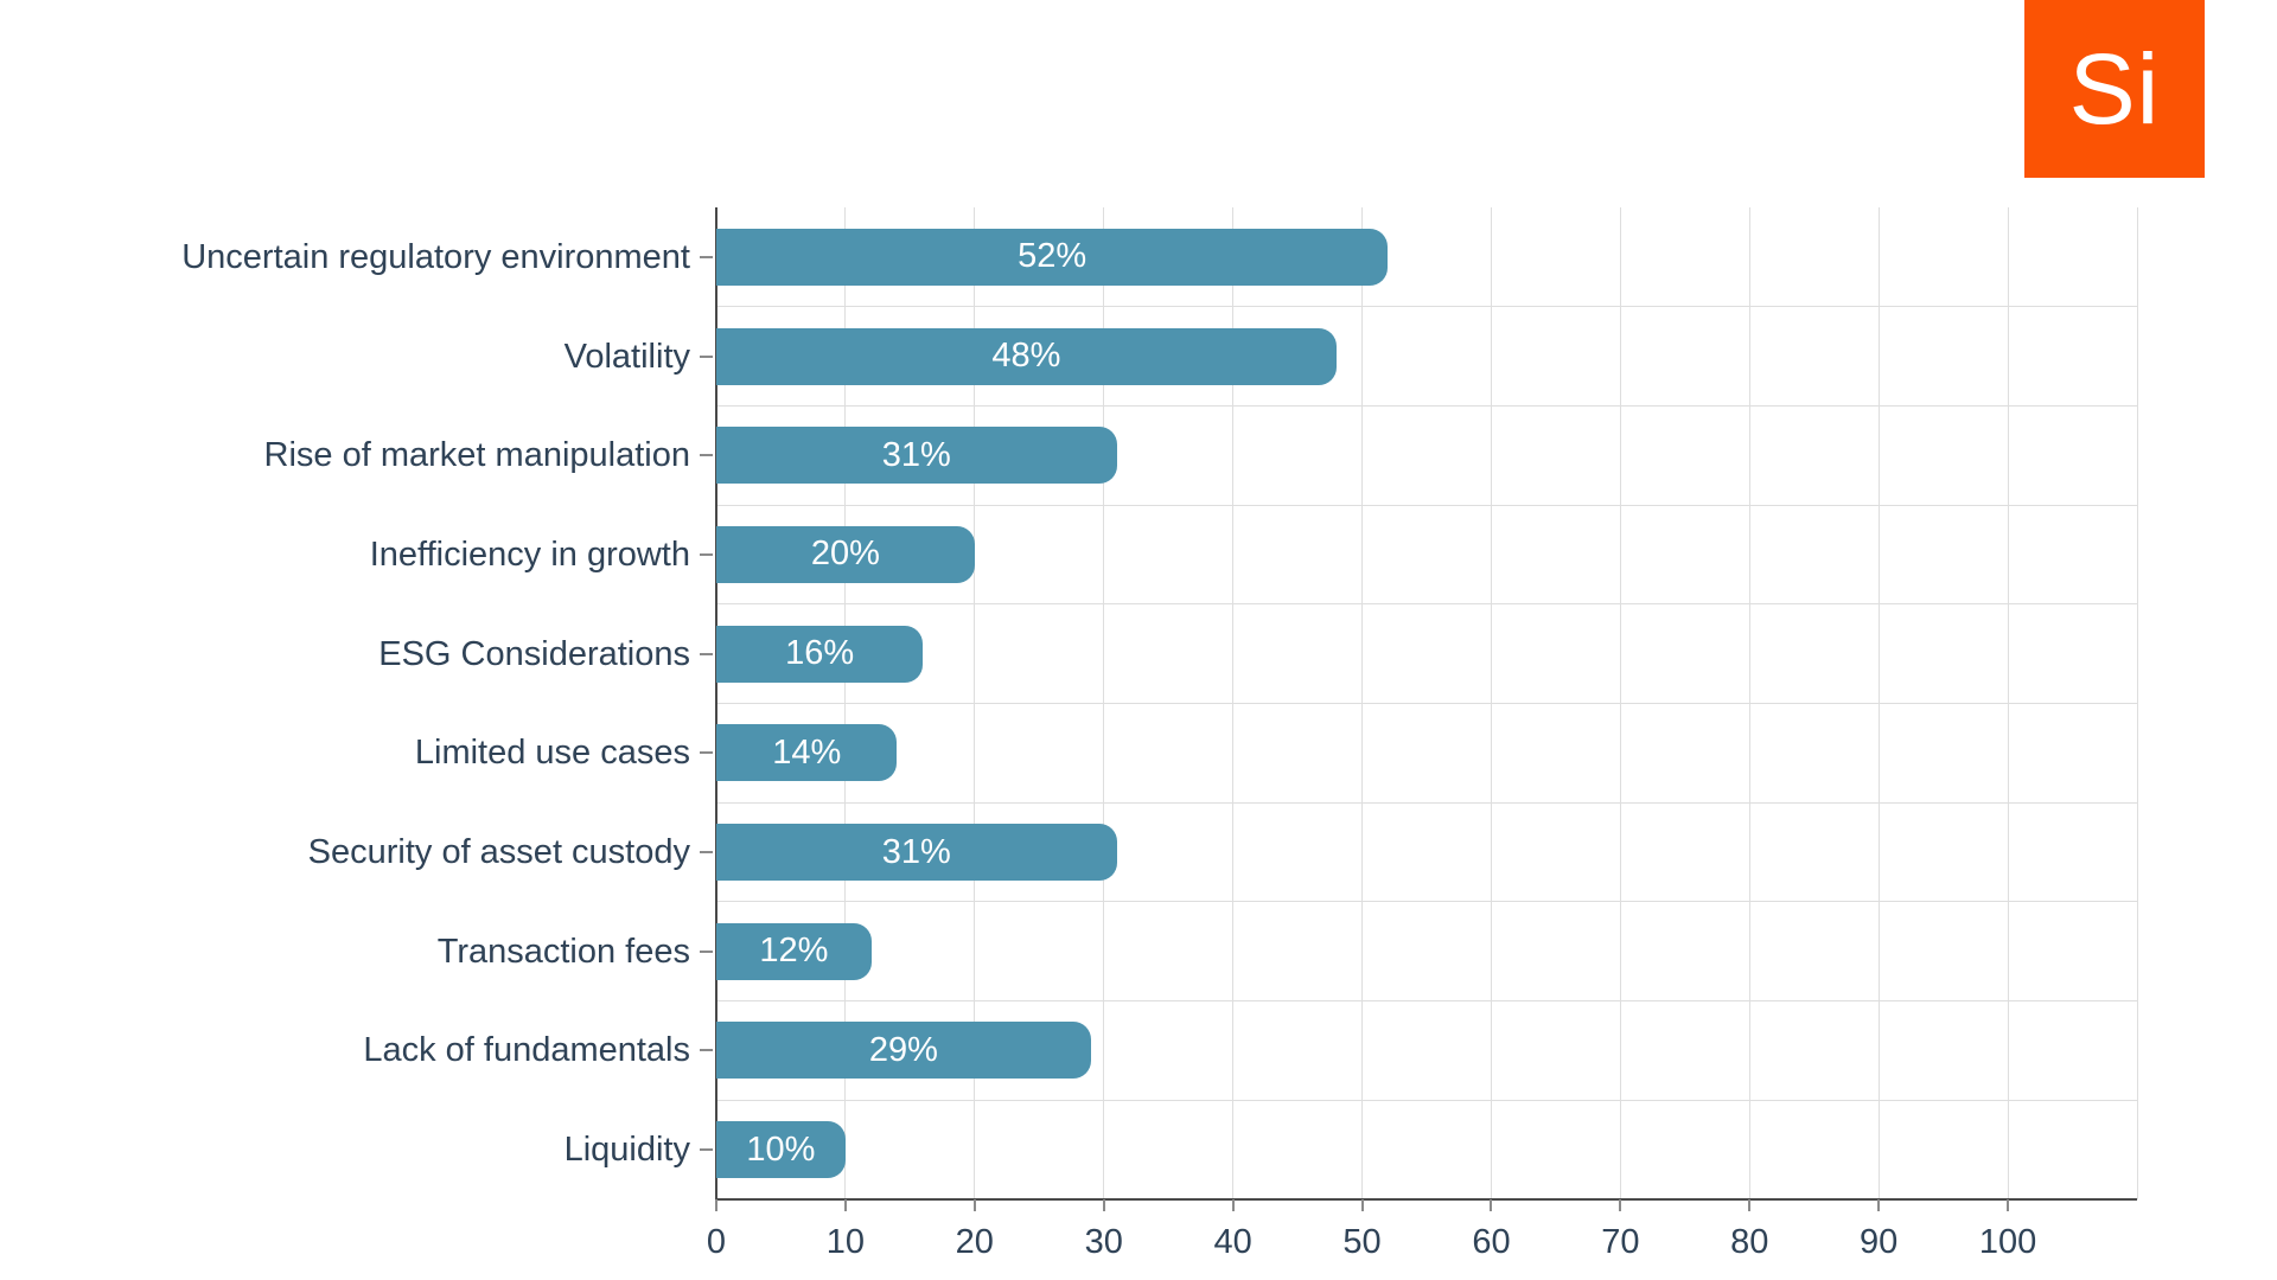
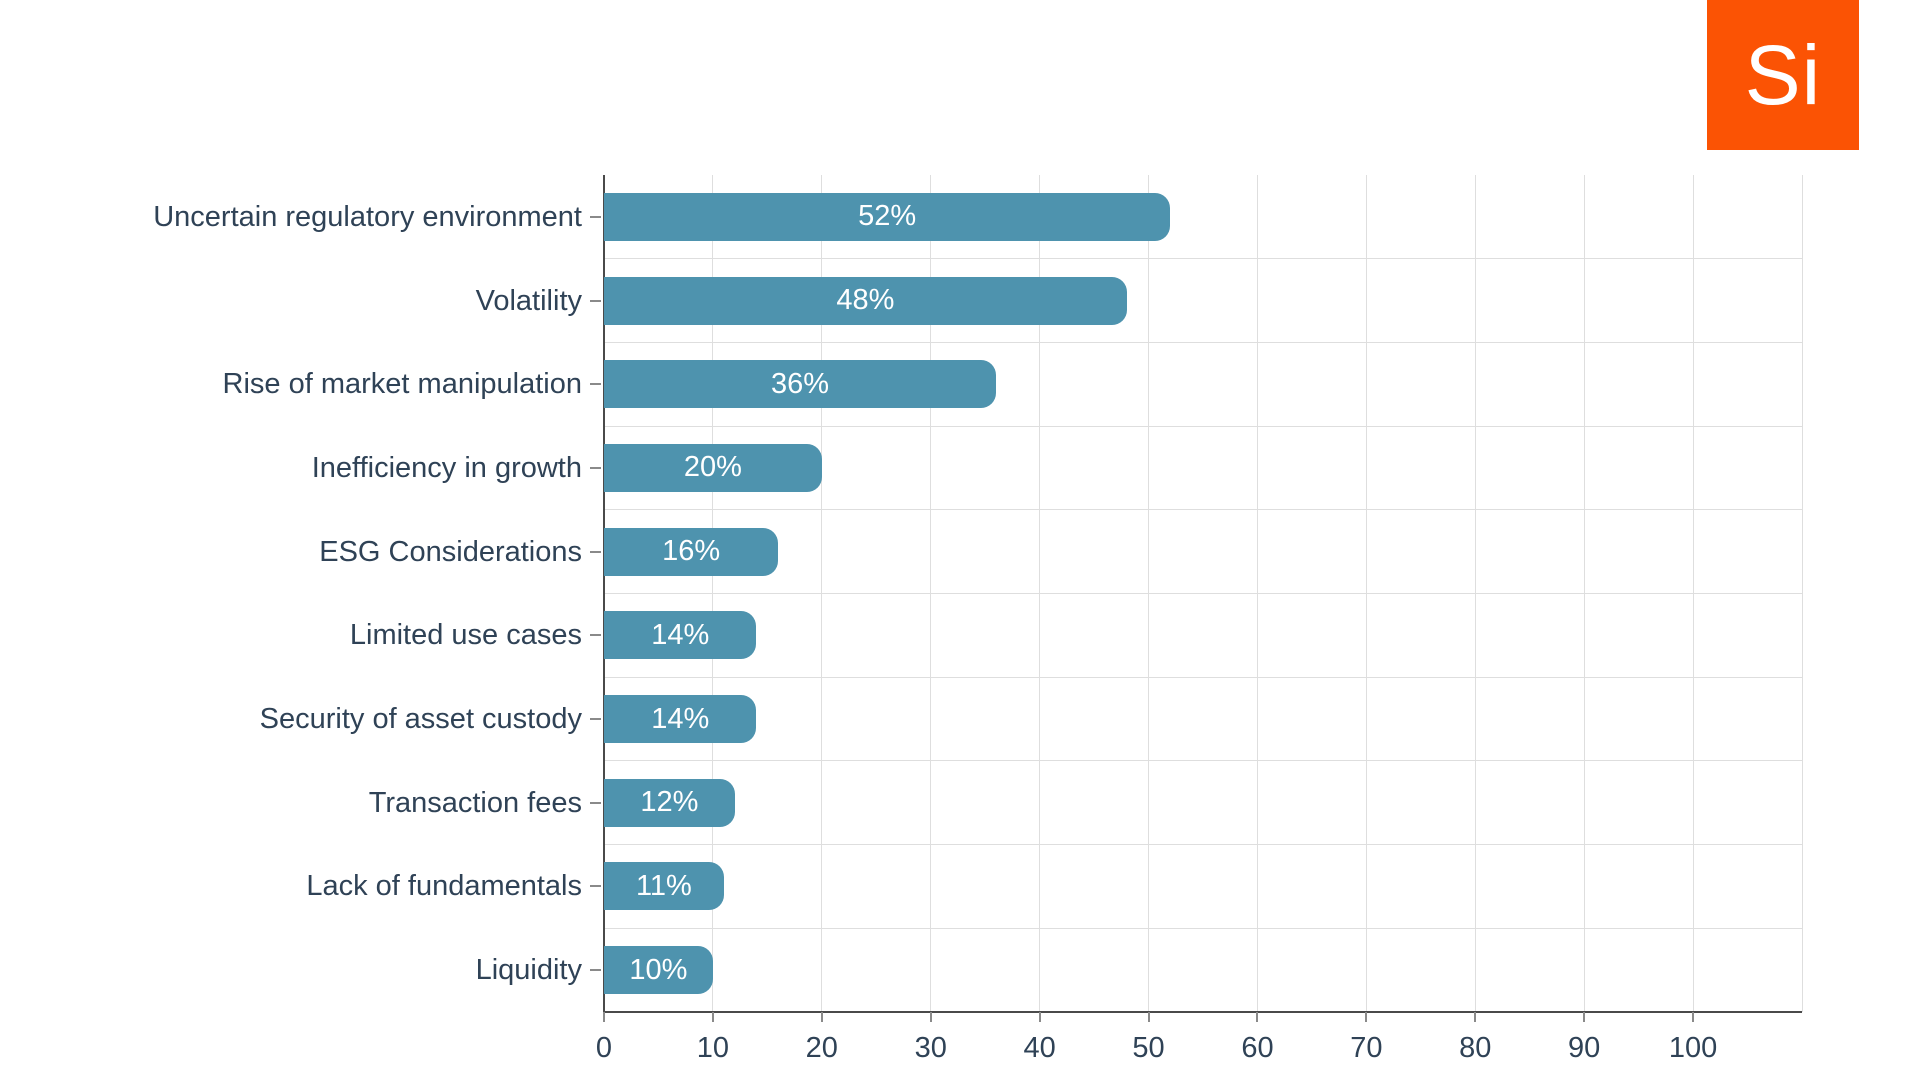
Rise of market manipulation: 31% -> 36%
Security of asset custody: 31% -> 14%
Lack of fundamentals: 29% -> 11%
